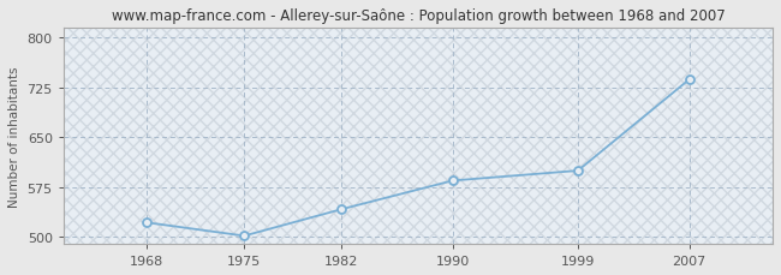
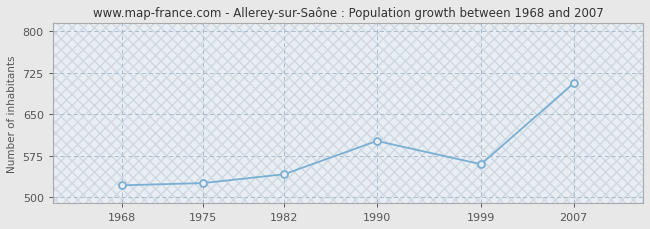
1975: 502 -> 526
1990: 585 -> 602
1999: 600 -> 560
2007: 737 -> 706
